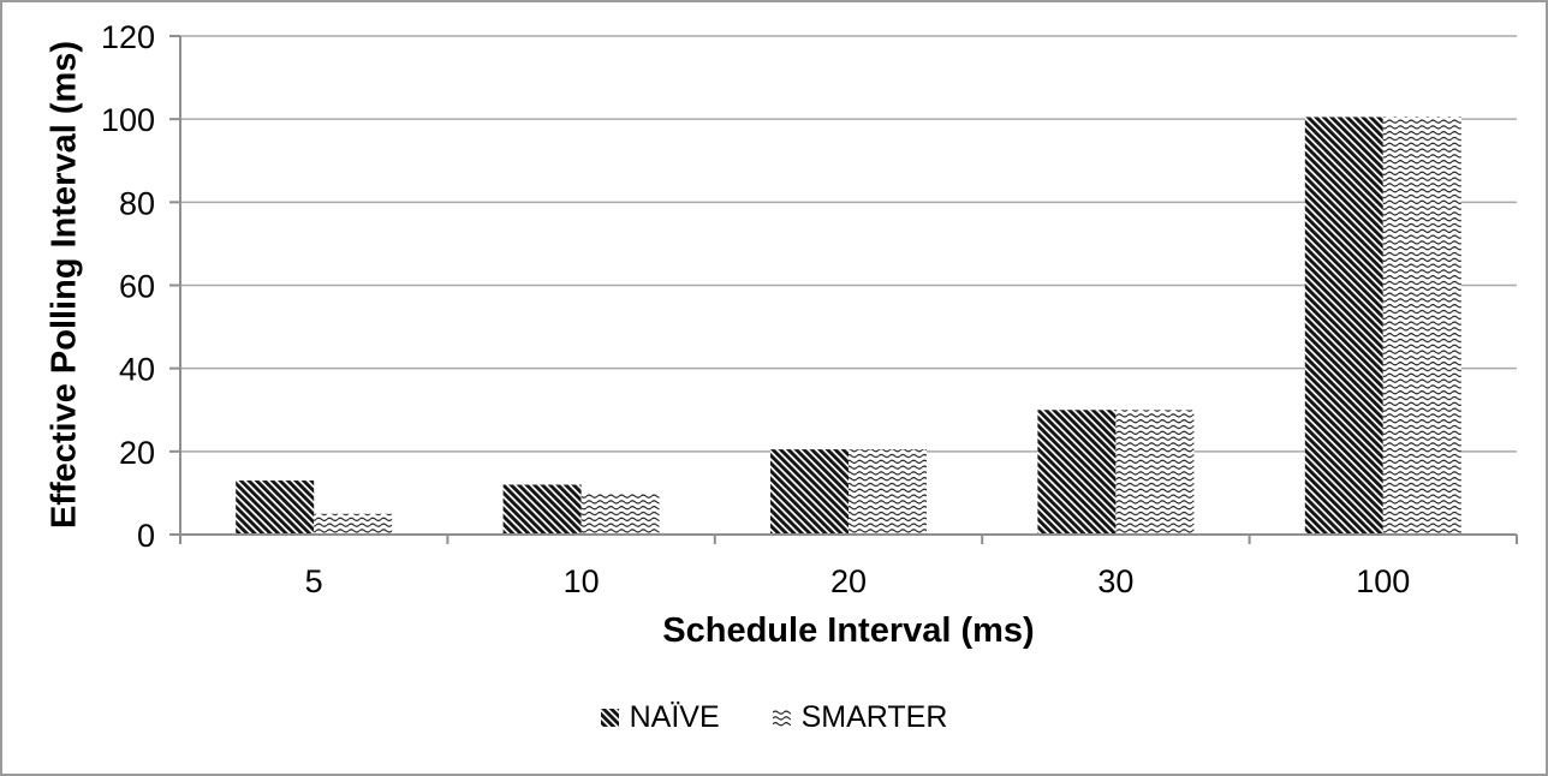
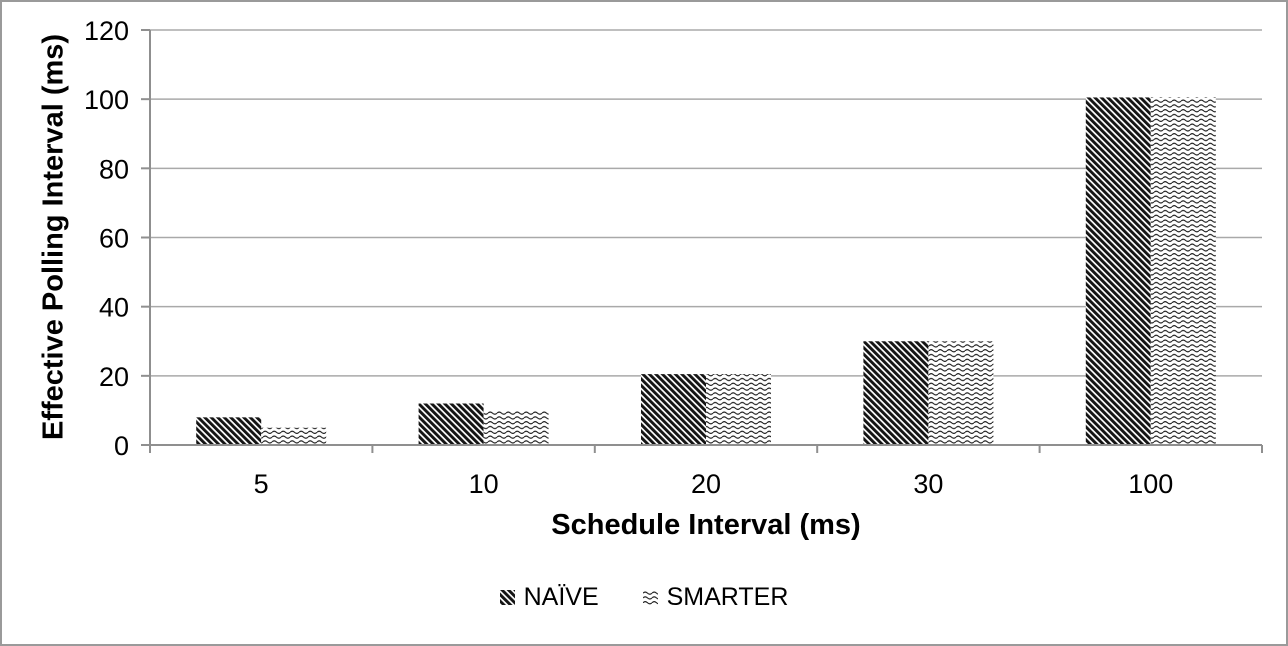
NAÏVE/5: 13 -> 8
